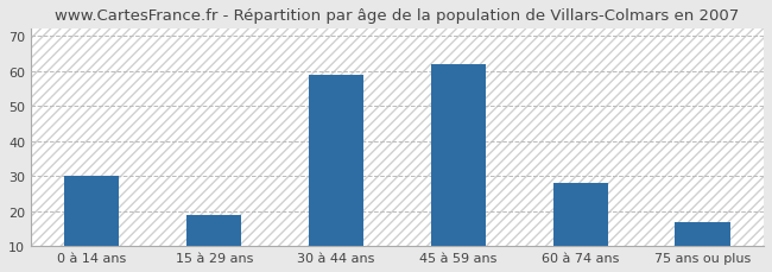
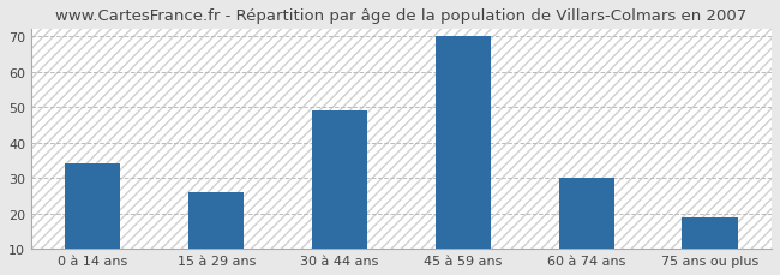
0 à 14 ans: 30 -> 34
15 à 29 ans: 19 -> 26
30 à 44 ans: 59 -> 49
45 à 59 ans: 62 -> 70
60 à 74 ans: 28 -> 30
75 ans ou plus: 17 -> 19
